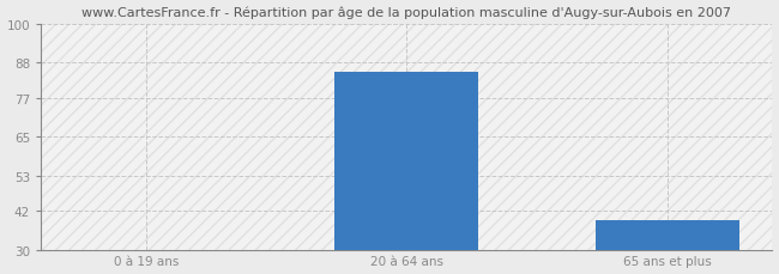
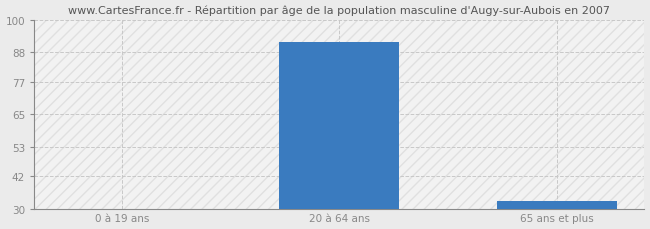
20 à 64 ans: 85 -> 92
65 ans et plus: 39 -> 33
